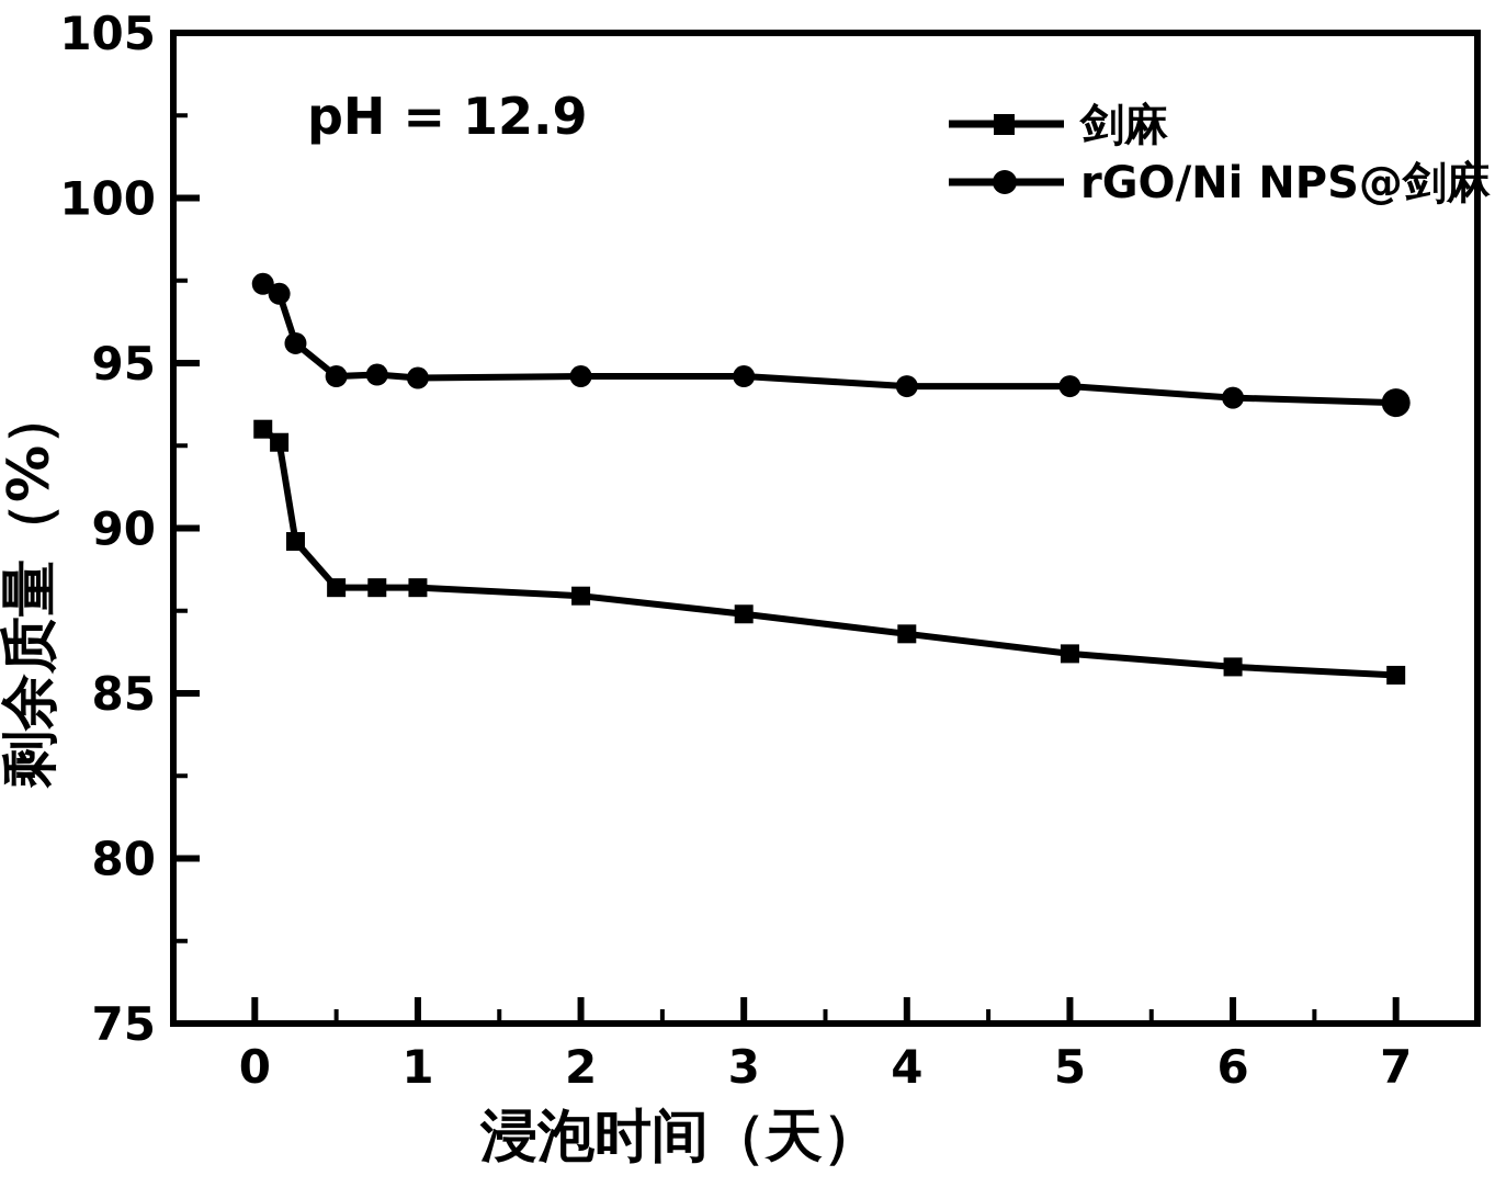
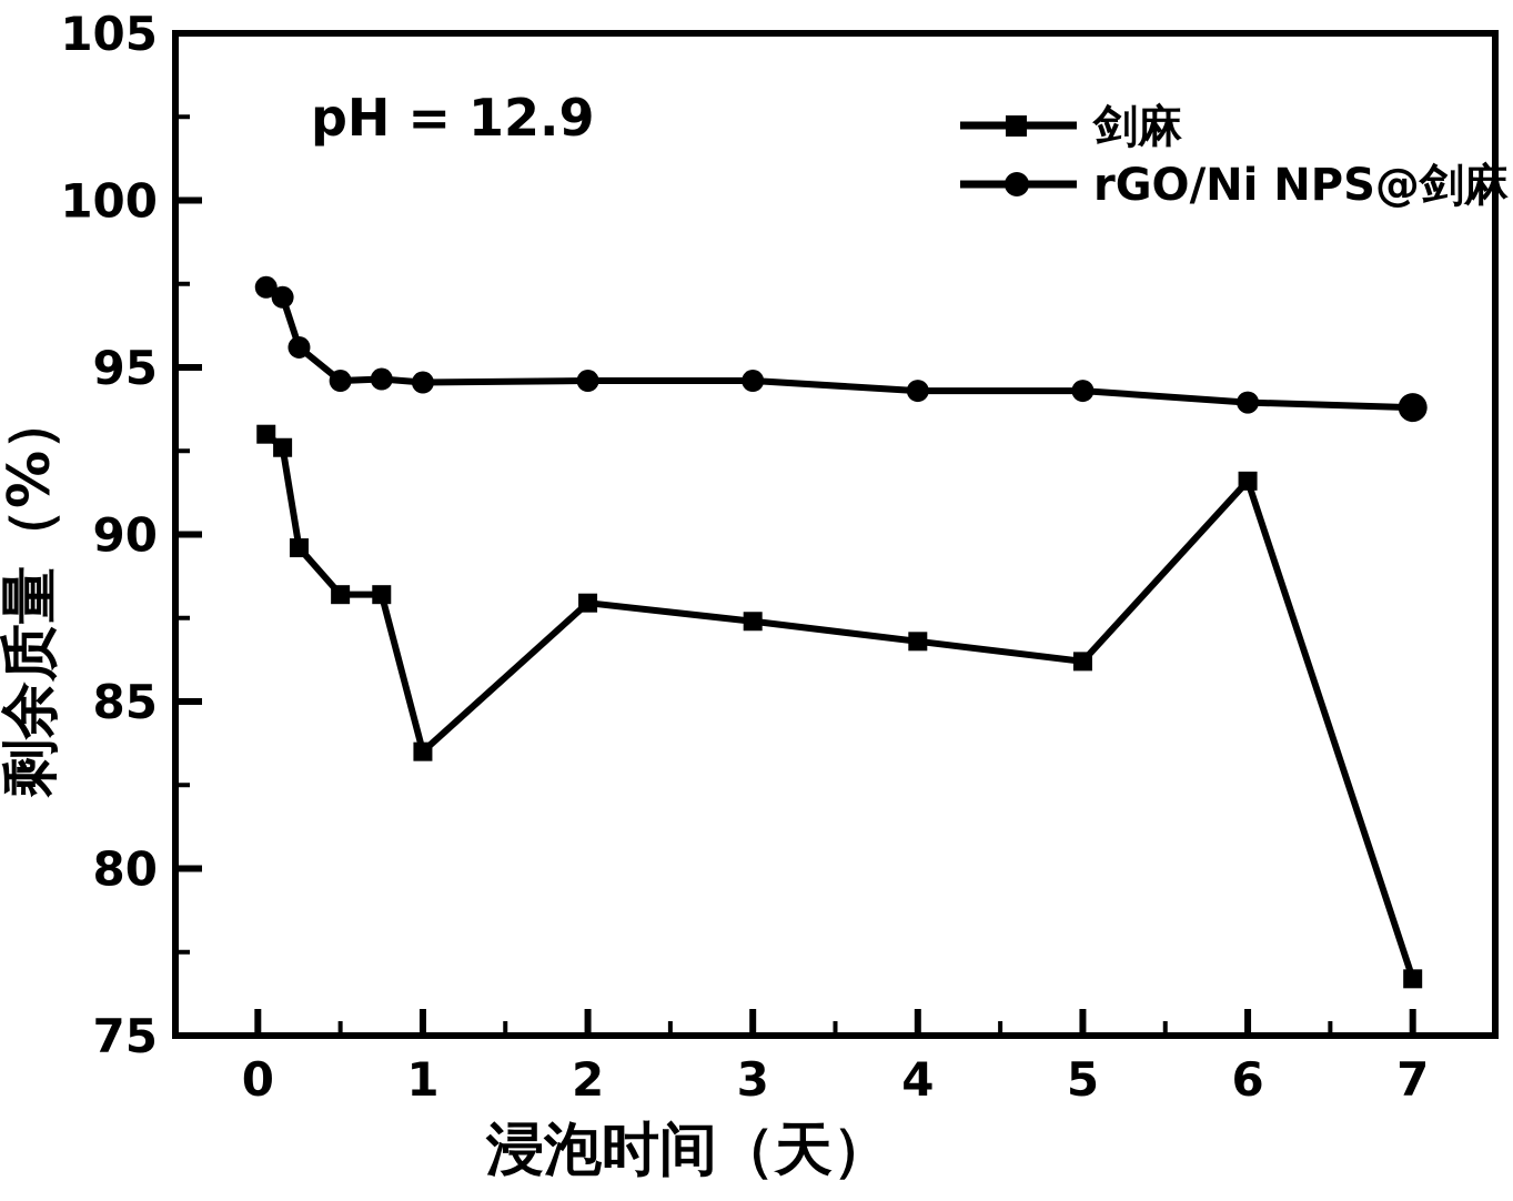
剑麻/1: 88.2 -> 83.5
剑麻/6: 85.8 -> 91.6
剑麻/7: 85.5 -> 76.7
